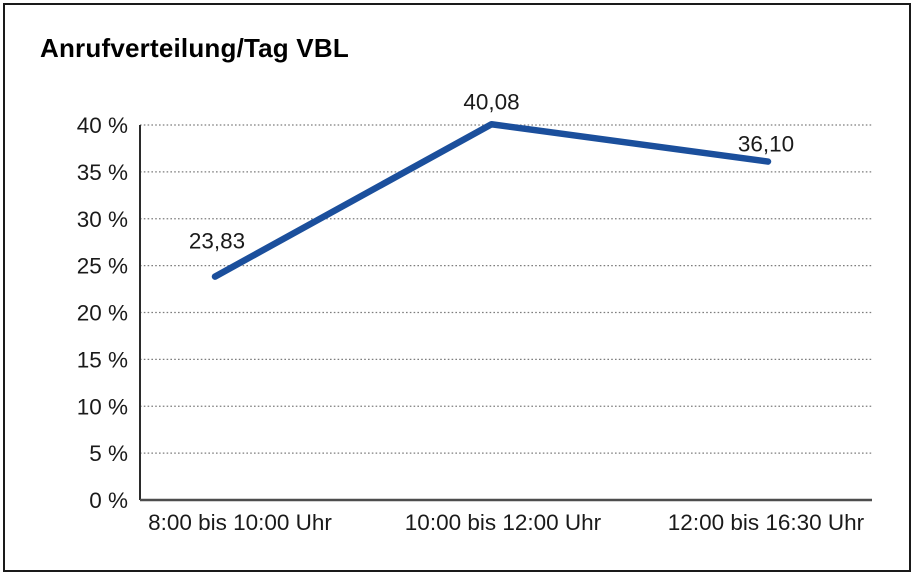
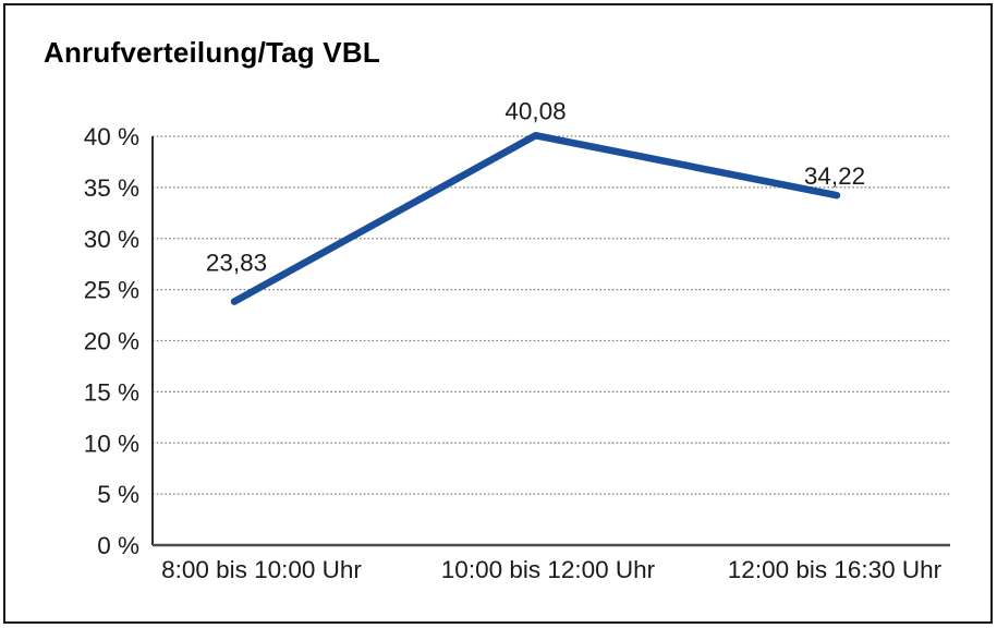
12:00 bis 16:30 Uhr: 36,10 -> 34,22
